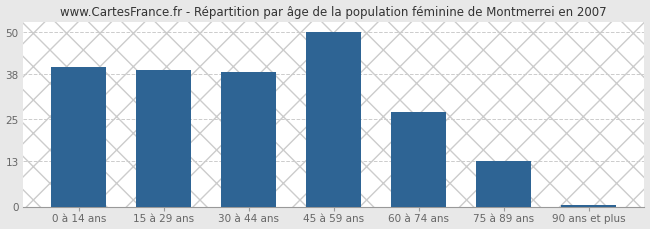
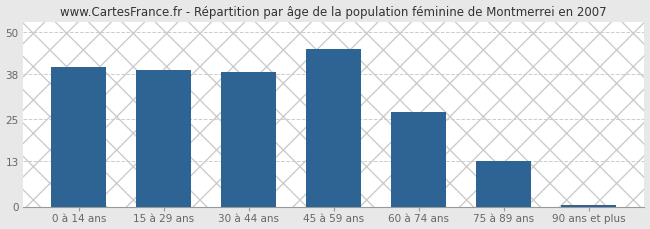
45 à 59 ans: 50.0 -> 45.0
